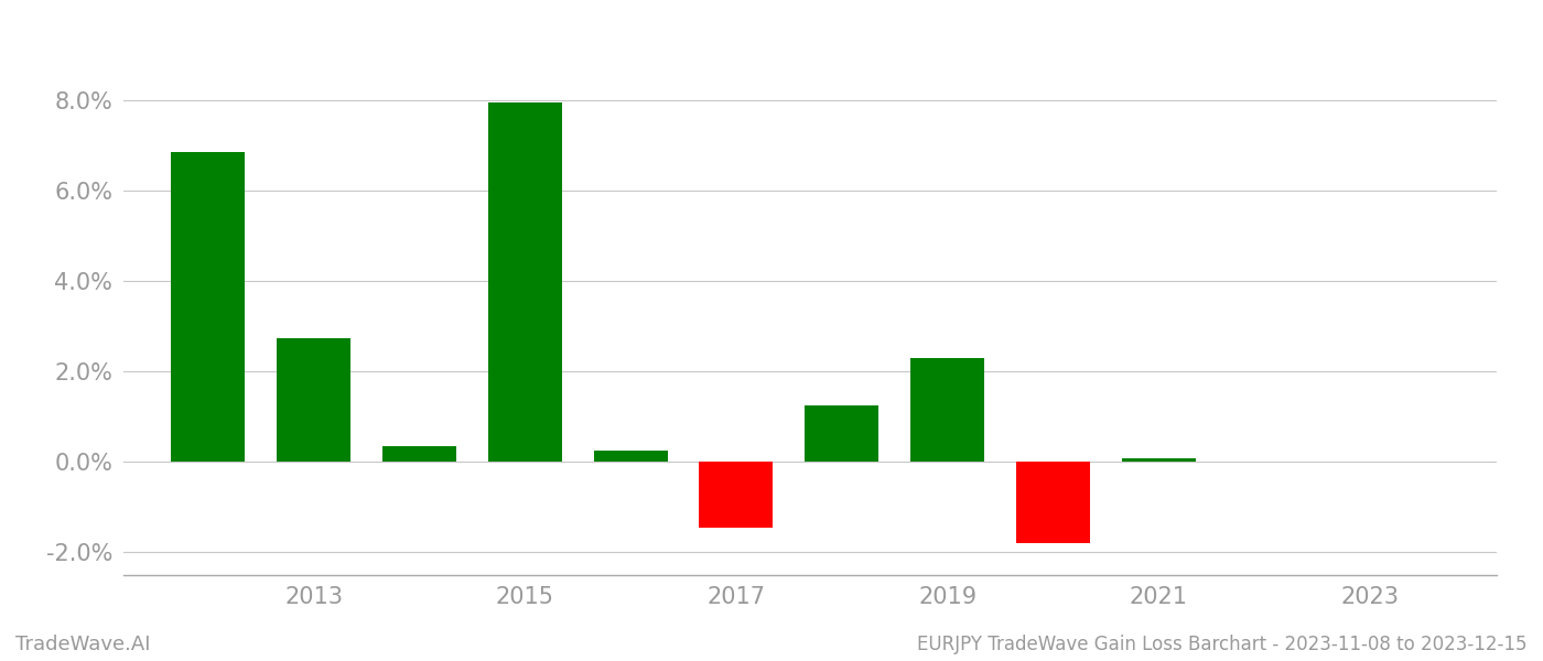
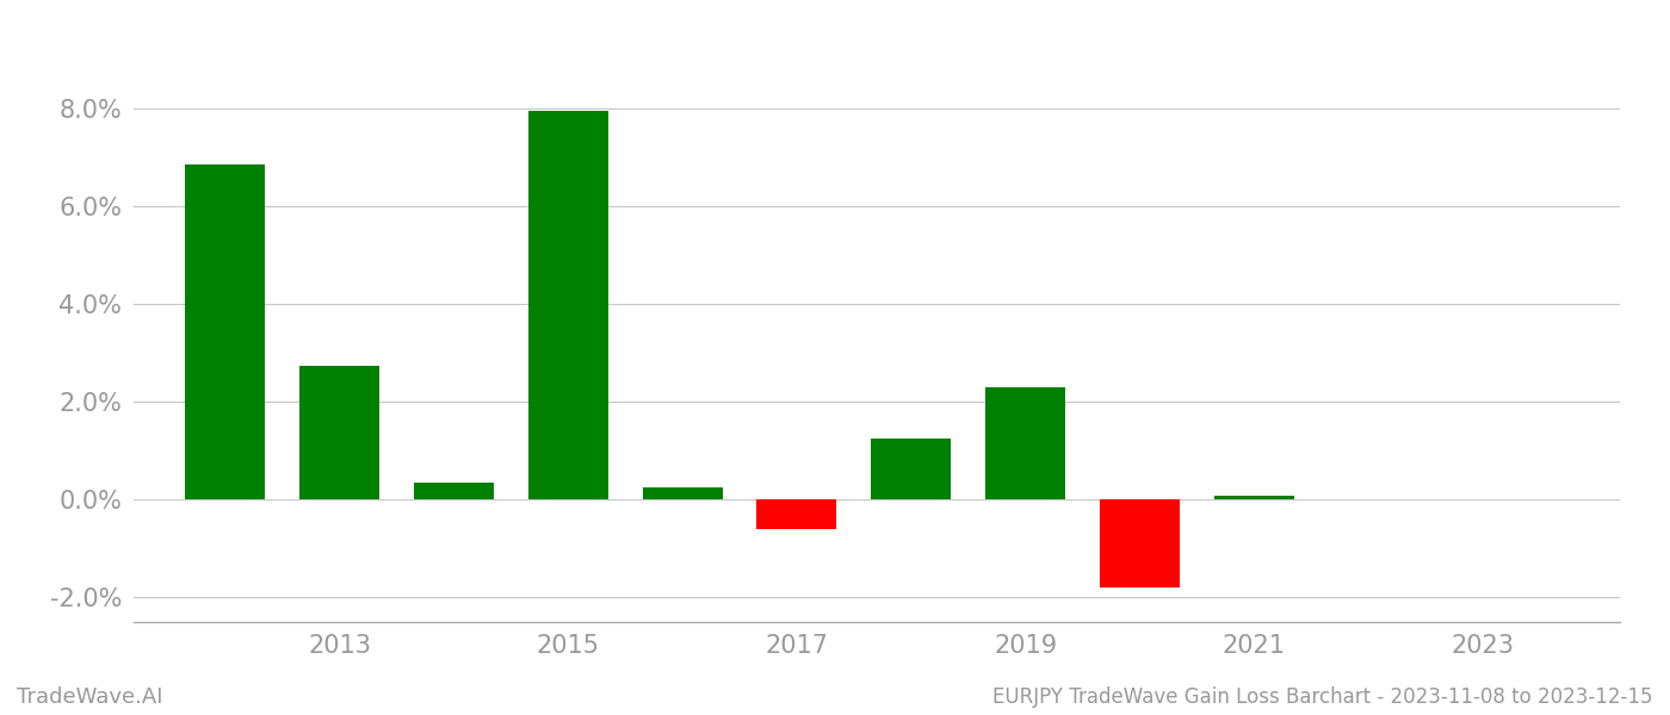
2017: -1.45% -> -0.60%
